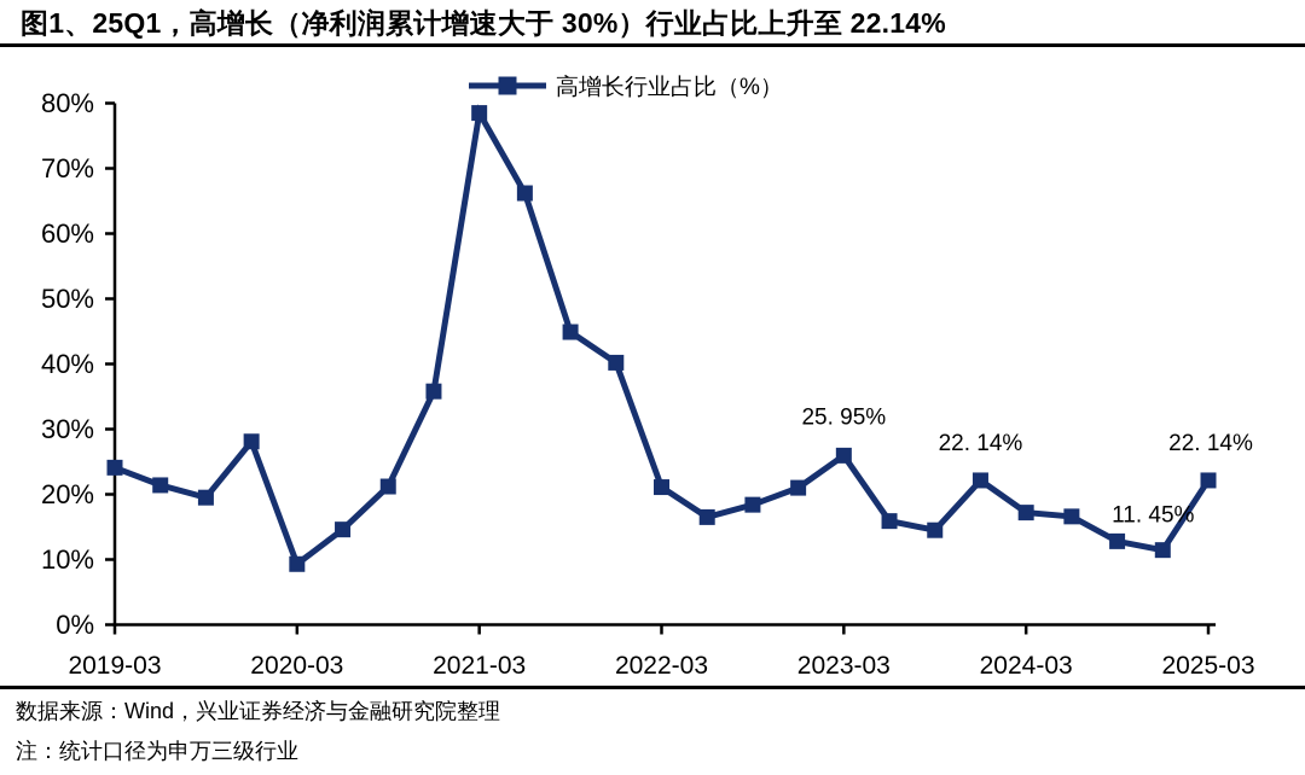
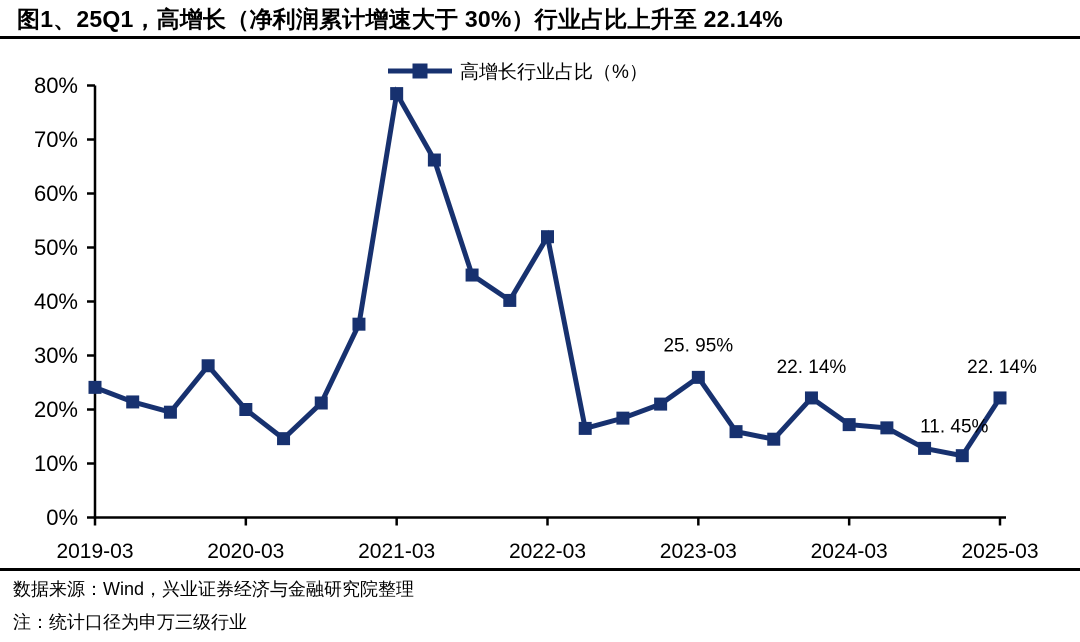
2020-03: 9% -> 20%
2022-03: 21% -> 52%
